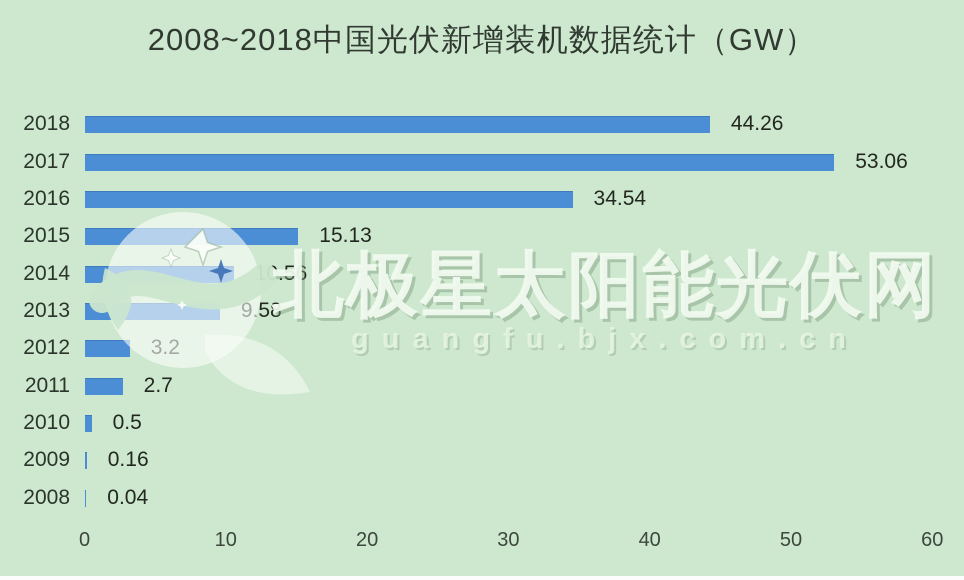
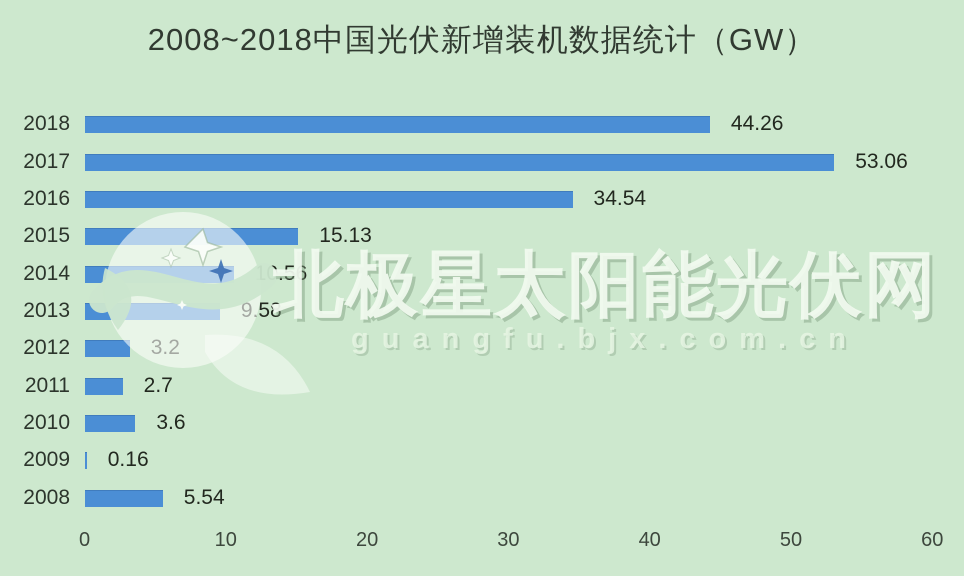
2010: 0.5 -> 3.6
2008: 0.04 -> 5.54
